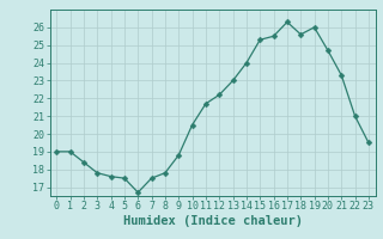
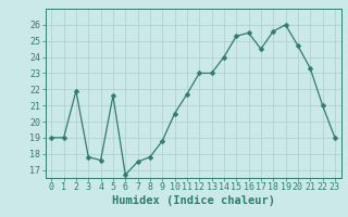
2: 18.4 -> 21.9
5: 17.5 -> 21.6
12: 22.2 -> 23.0
17: 26.3 -> 24.5
23: 19.5 -> 19.0
